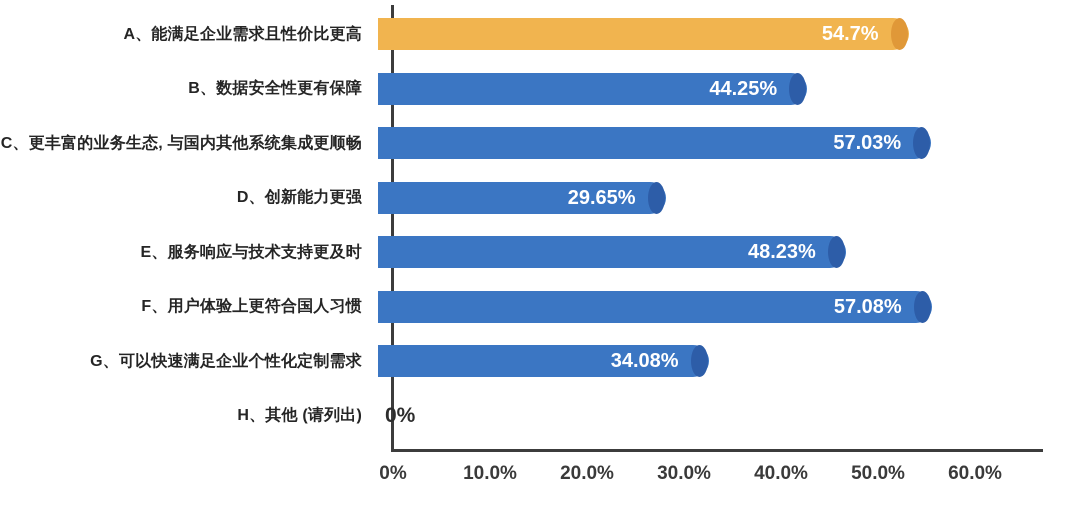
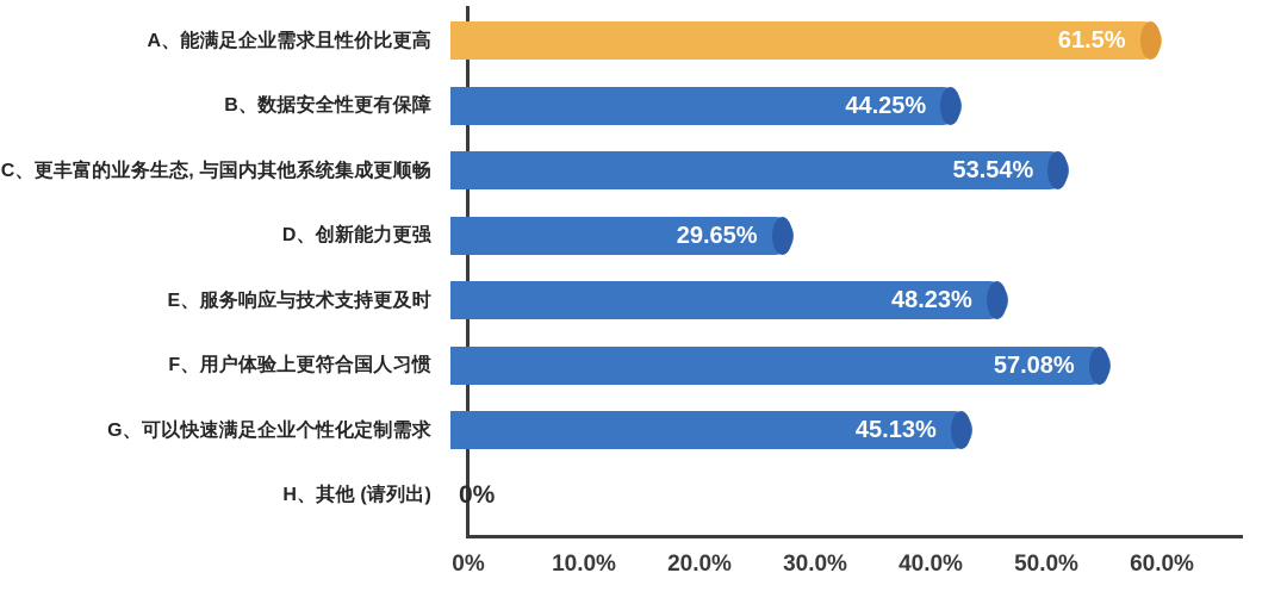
A、能满足企业需求且性价比更高: 54.7% -> 61.5%
C、更丰富的业务生态, 与国内其他系统集成更顺畅: 57.03% -> 53.54%
G、可以快速满足企业个性化定制需求: 34.08% -> 45.13%
